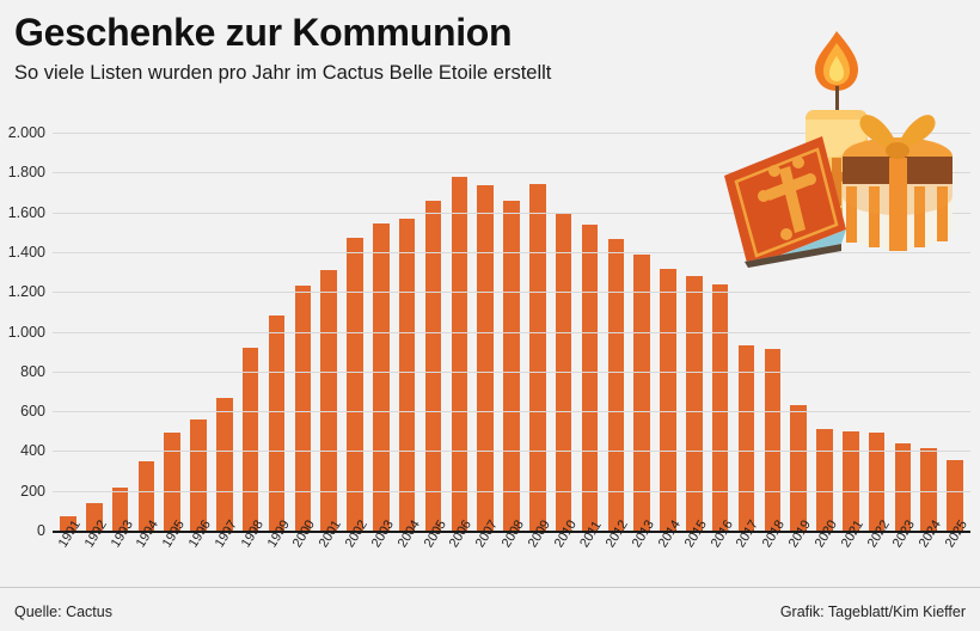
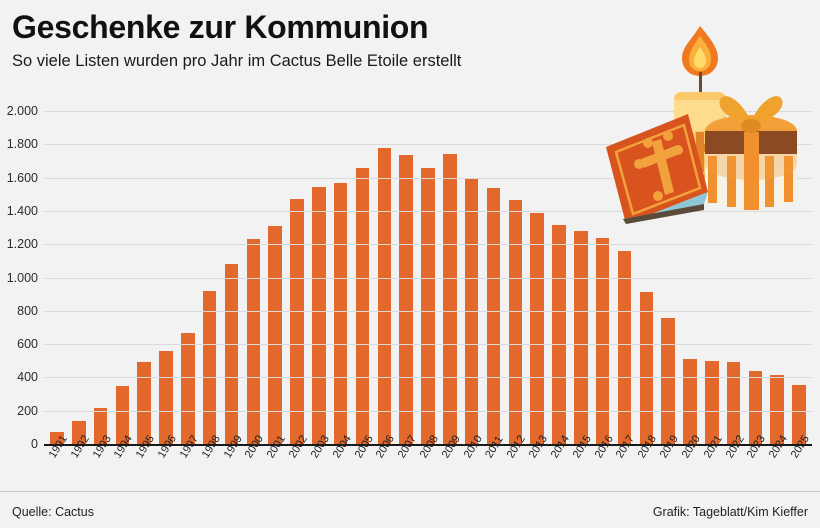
2017: 930 -> 1160
2019: 630 -> 760
